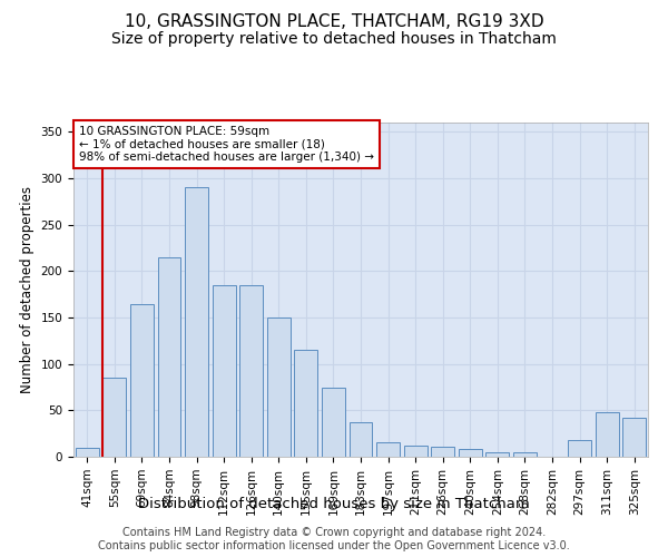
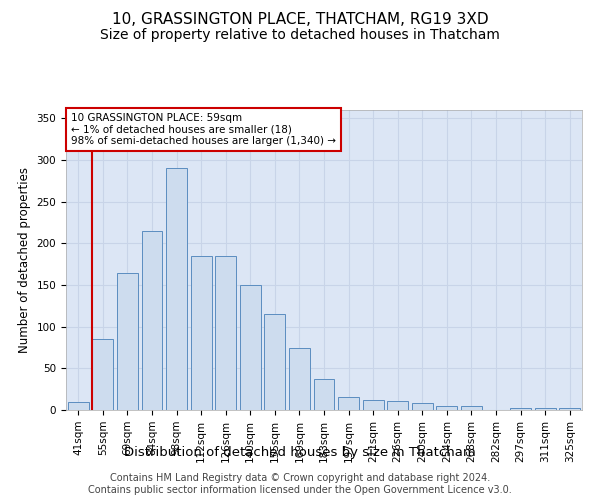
297sqm: 18 -> 2
311sqm: 48 -> 3
325sqm: 42 -> 3
